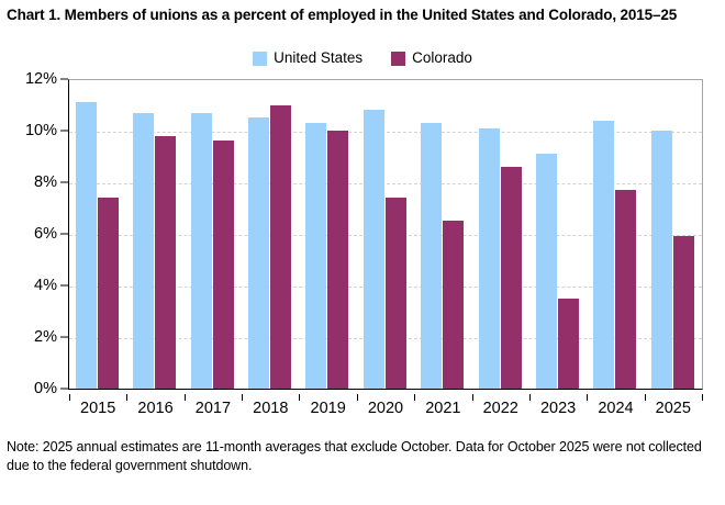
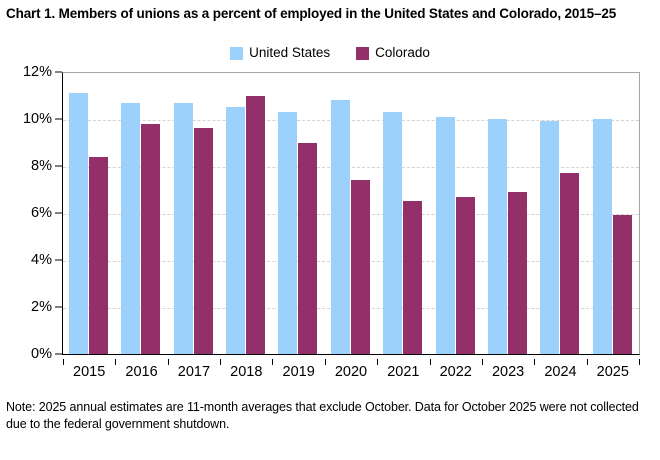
Colorado/2015: 7.4% -> 8.4%
Colorado/2019: 10.0% -> 9.0%
Colorado/2022: 8.6% -> 6.7%
United States/2023: 9.1% -> 10.0%
Colorado/2023: 3.5% -> 6.9%
United States/2024: 10.4% -> 9.9%
